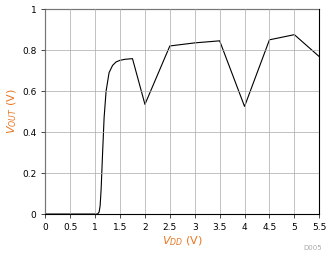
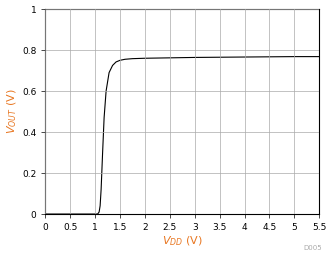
2: 0.535 -> 0.760
2.5: 0.820 -> 0.762
3: 0.835 -> 0.764
3.5: 0.845 -> 0.765
4: 0.525 -> 0.766
4.5: 0.850 -> 0.767
5: 0.875 -> 0.768
